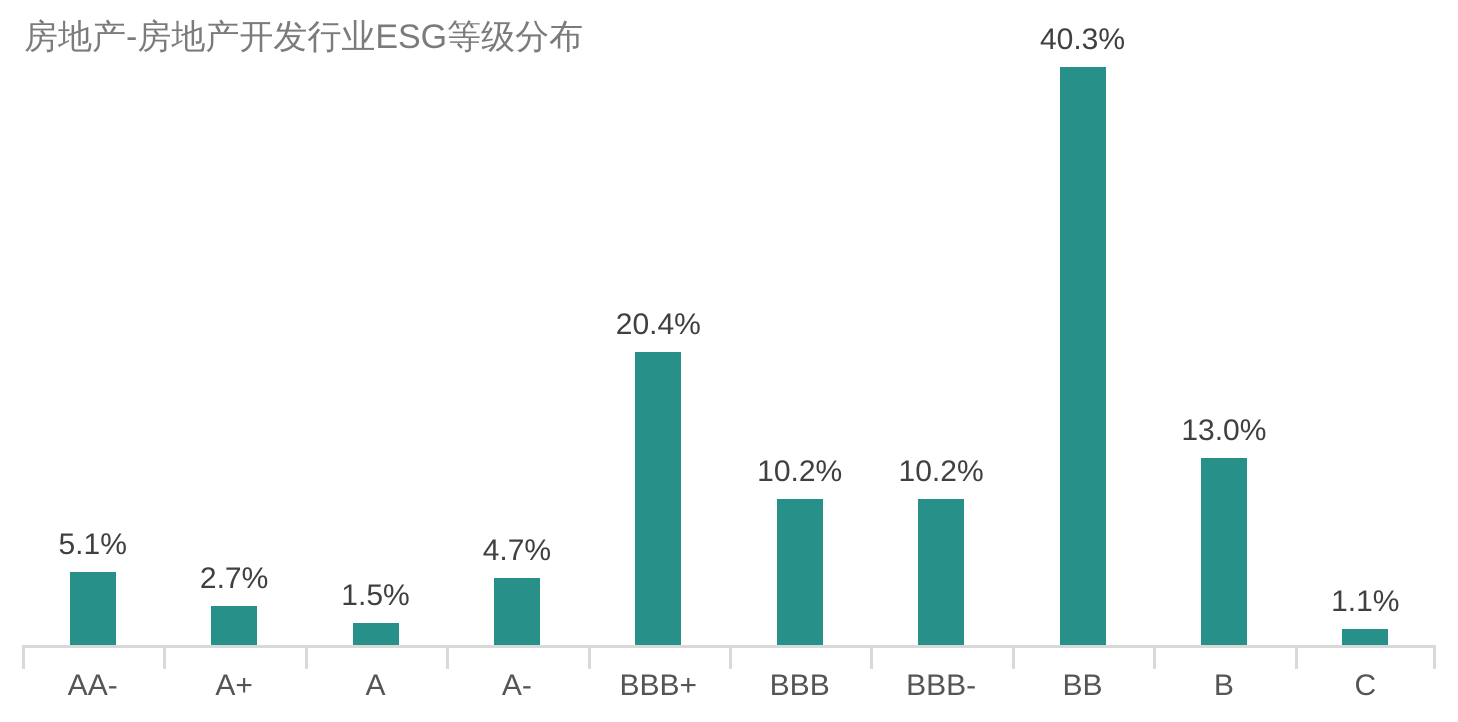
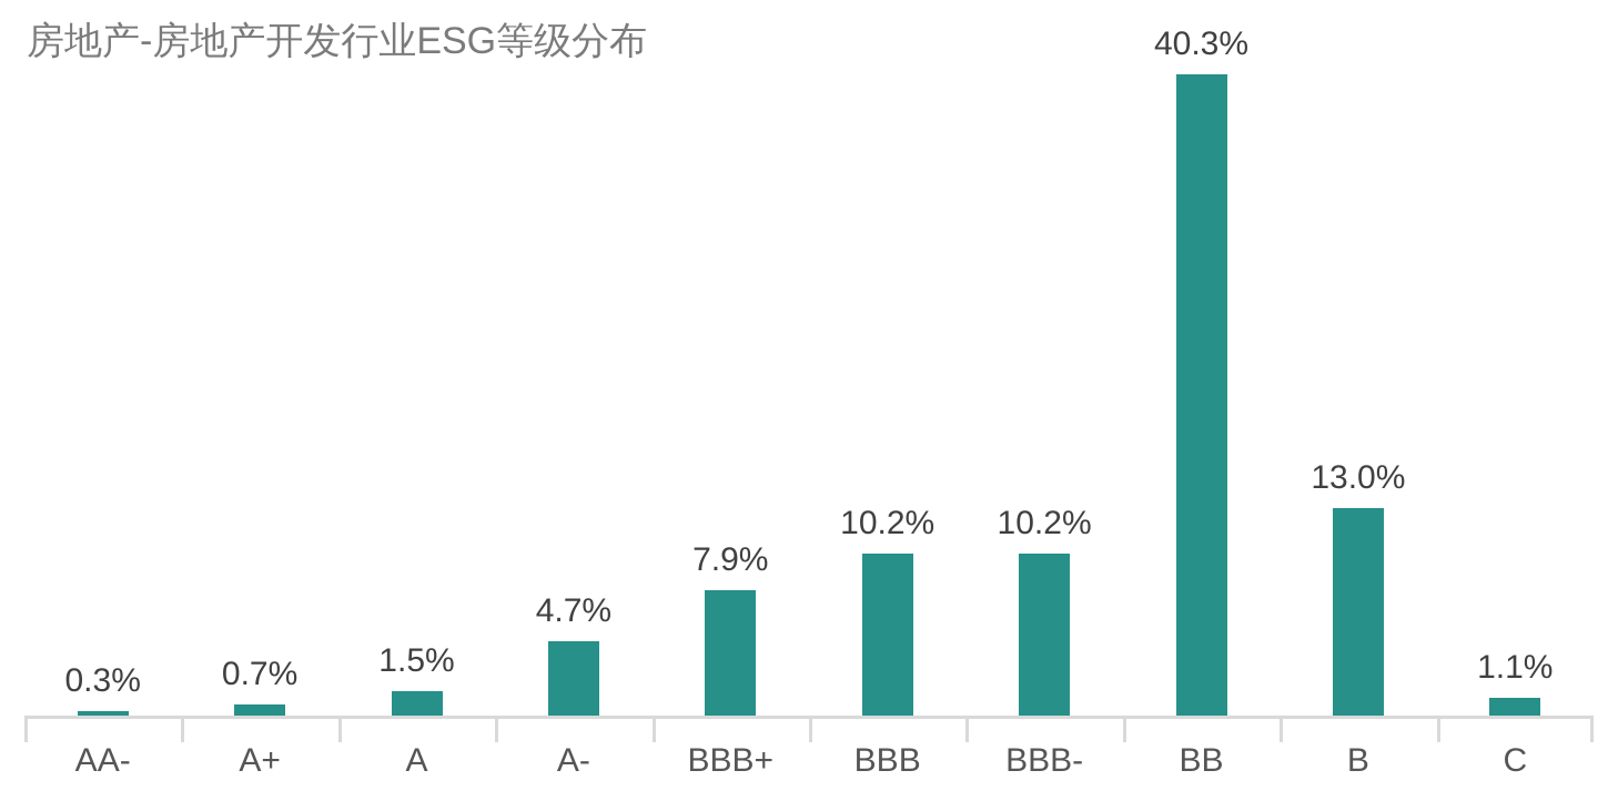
AA-: 5.1% -> 0.3%
A+: 2.7% -> 0.7%
BBB+: 20.4% -> 7.9%
